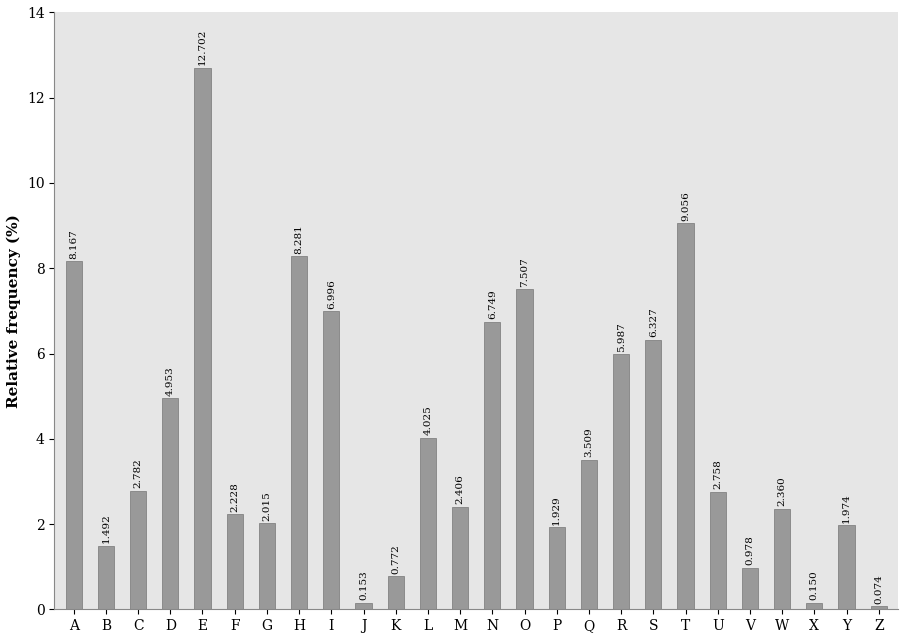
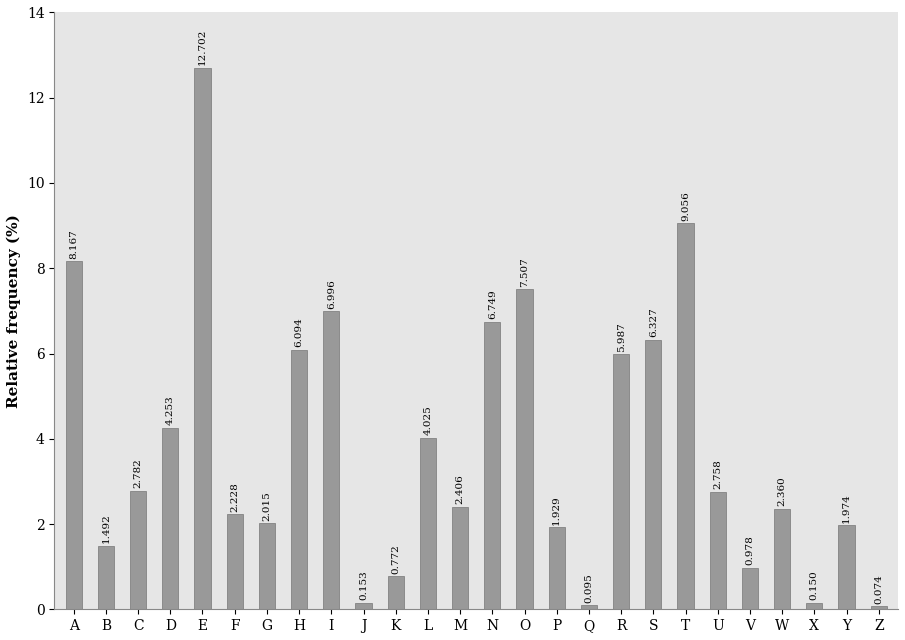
D: 4.953 -> 4.253
H: 8.281 -> 6.094
Q: 3.509 -> 0.095
